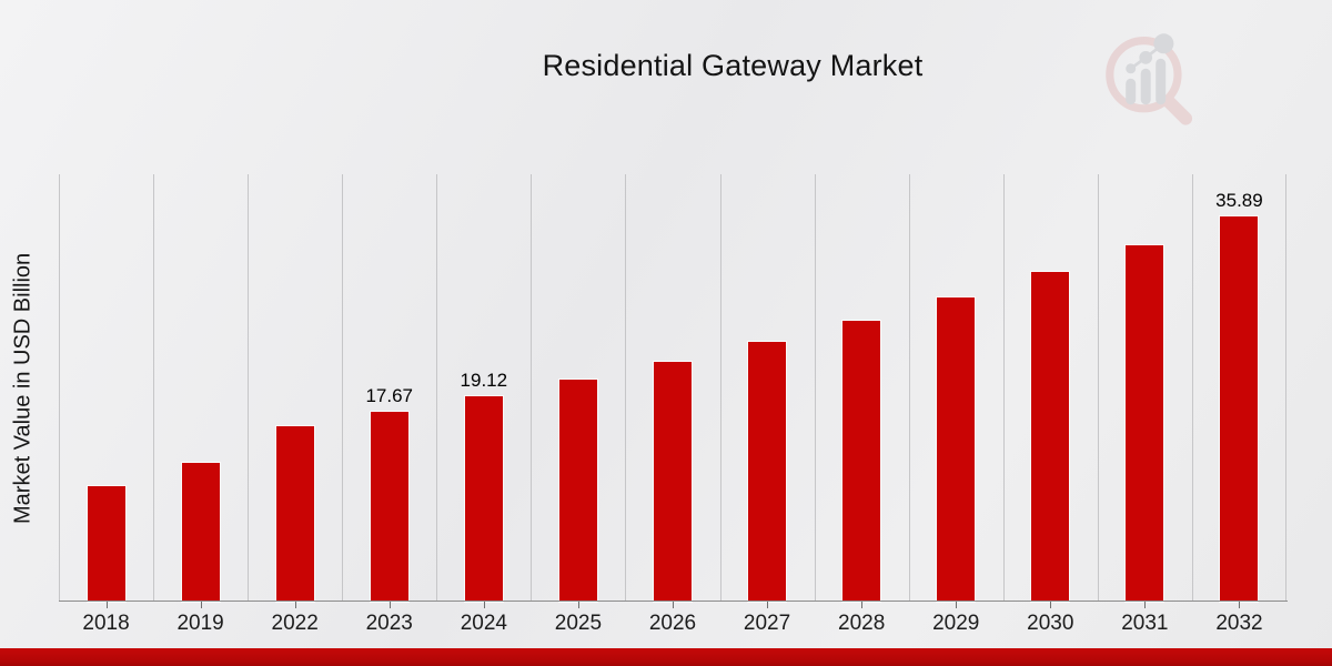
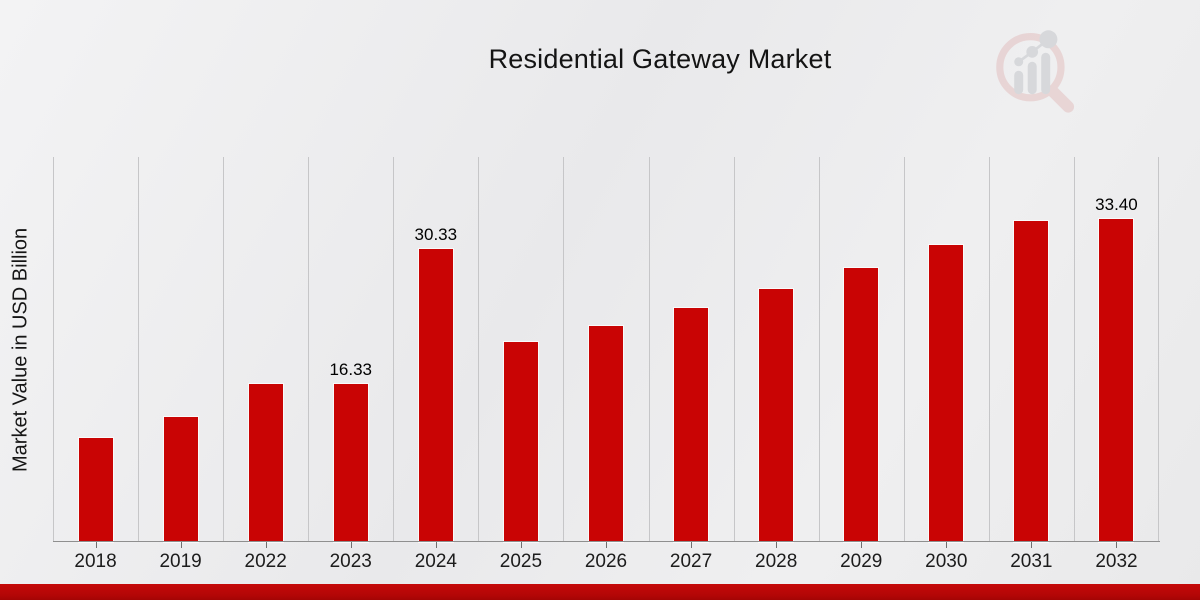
2023: 17.67 -> 16.33
2024: 19.12 -> 30.33
2032: 35.89 -> 33.40
